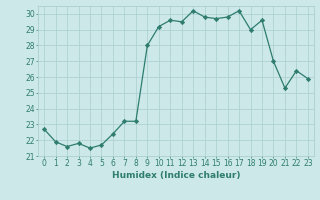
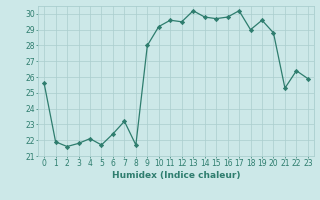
0: 22.7 -> 25.6
4: 21.5 -> 22.1
8: 23.2 -> 21.7
20: 27.0 -> 28.8
